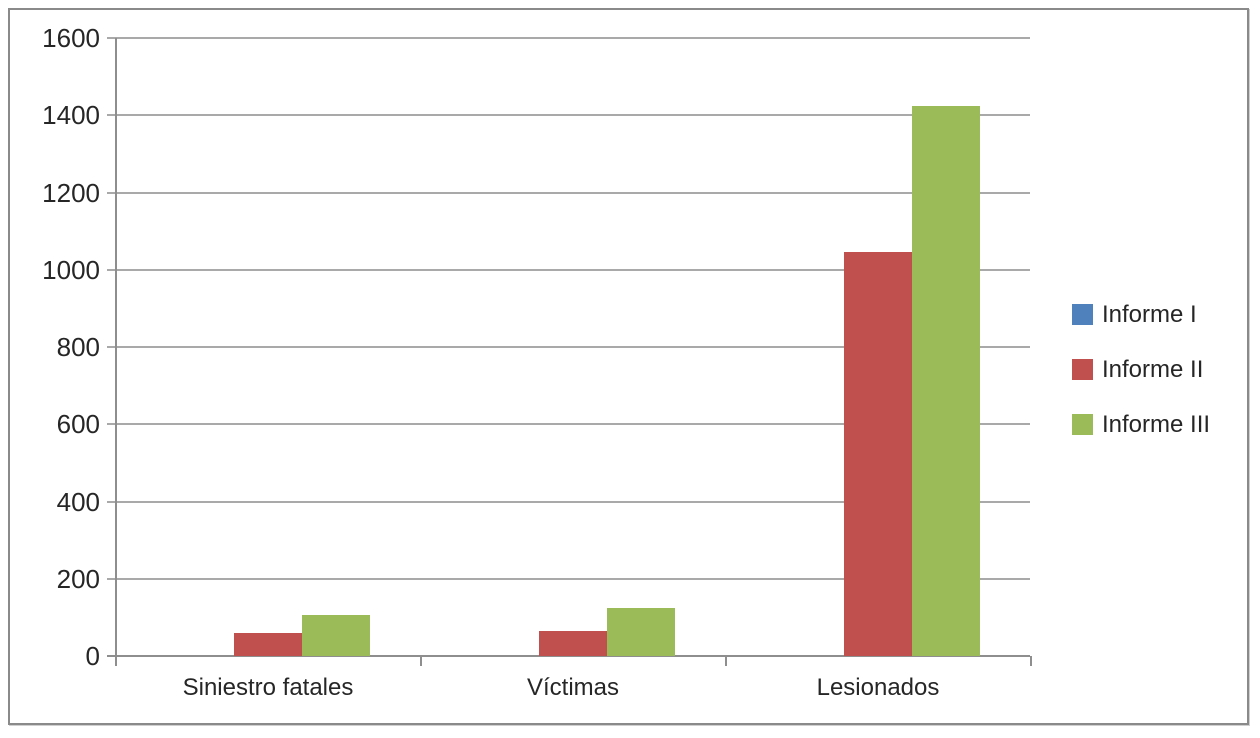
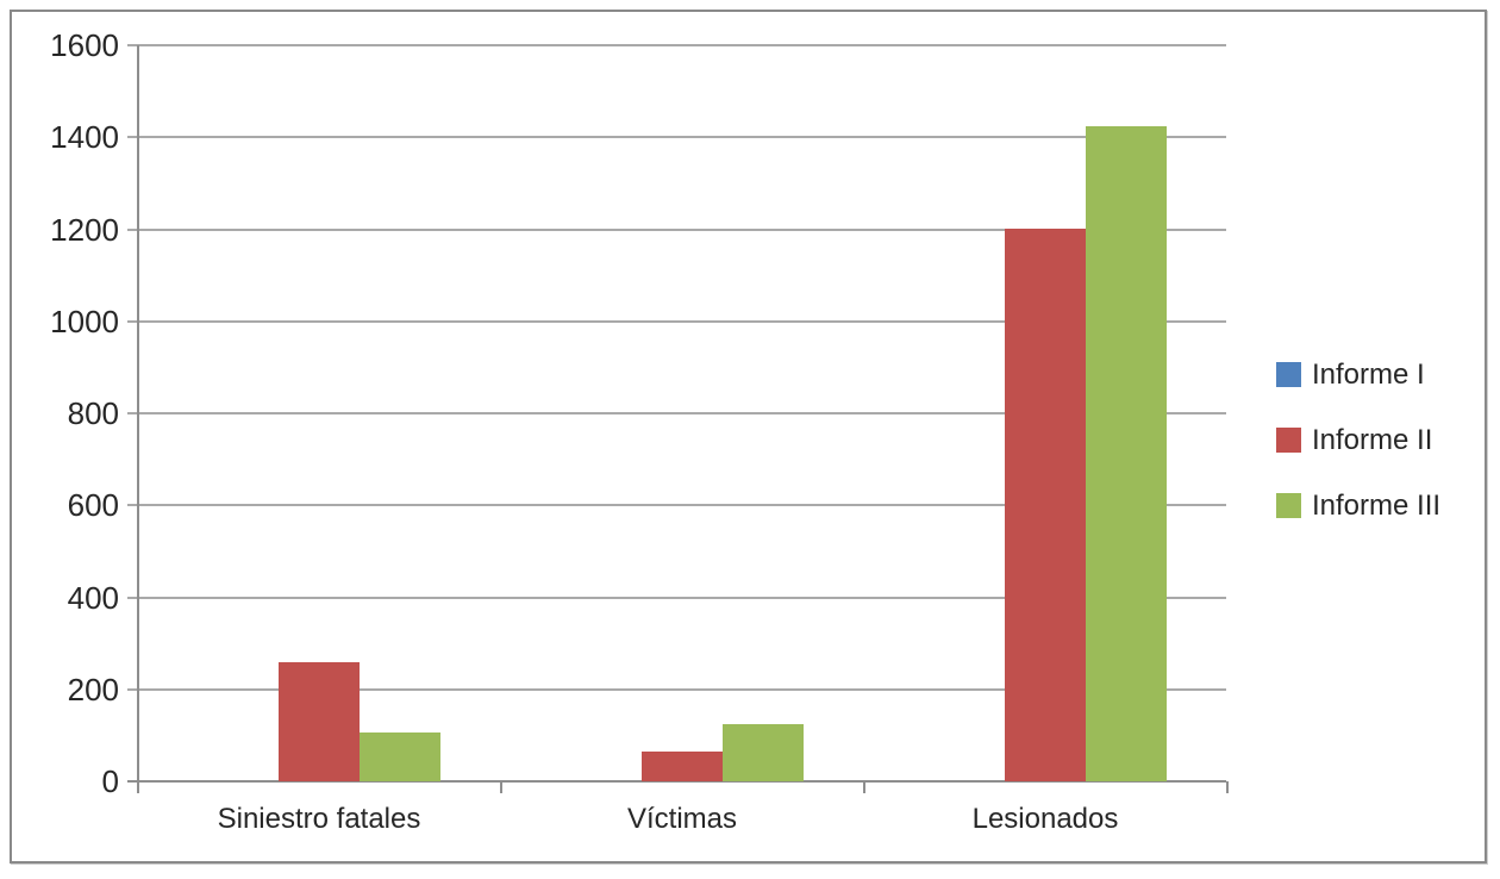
Informe II/Siniestro fatales: 60 -> 260
Informe II/Lesionados: 1040 -> 1200
